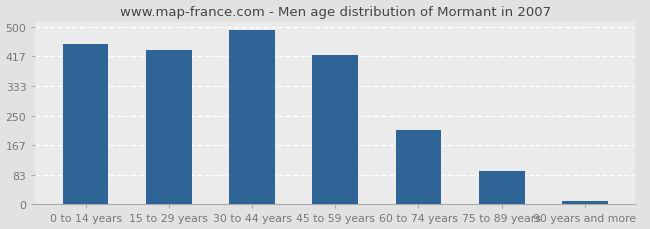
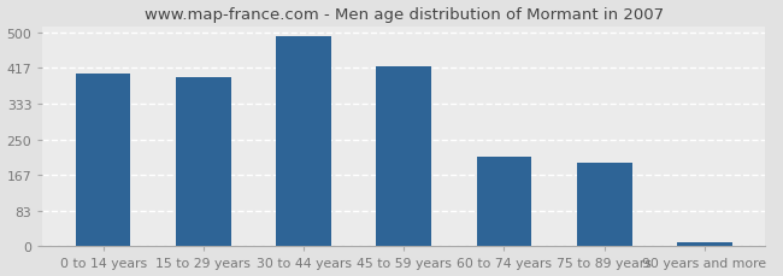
0 to 14 years: 453 -> 405
15 to 29 years: 435 -> 395
75 to 89 years: 93 -> 195
